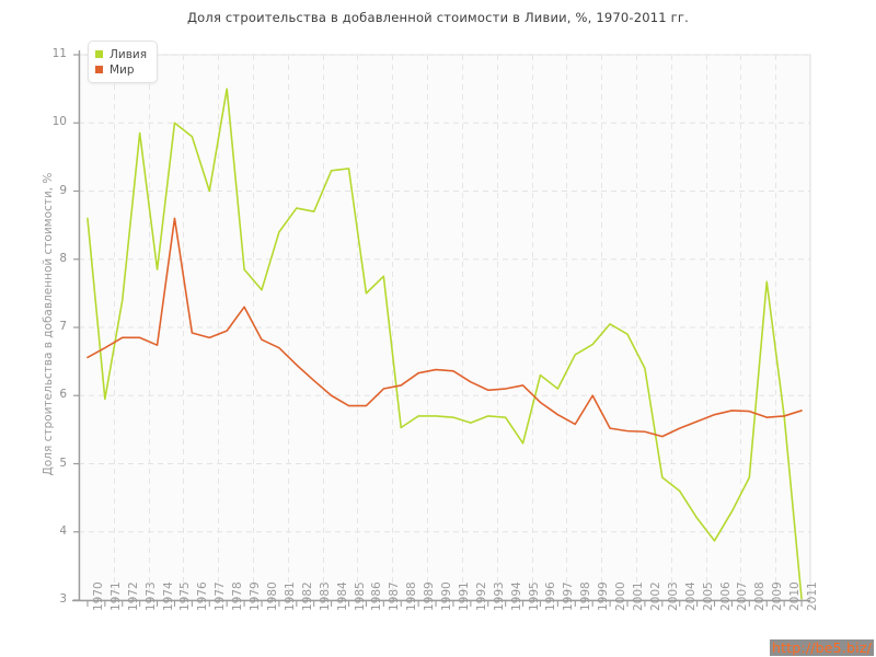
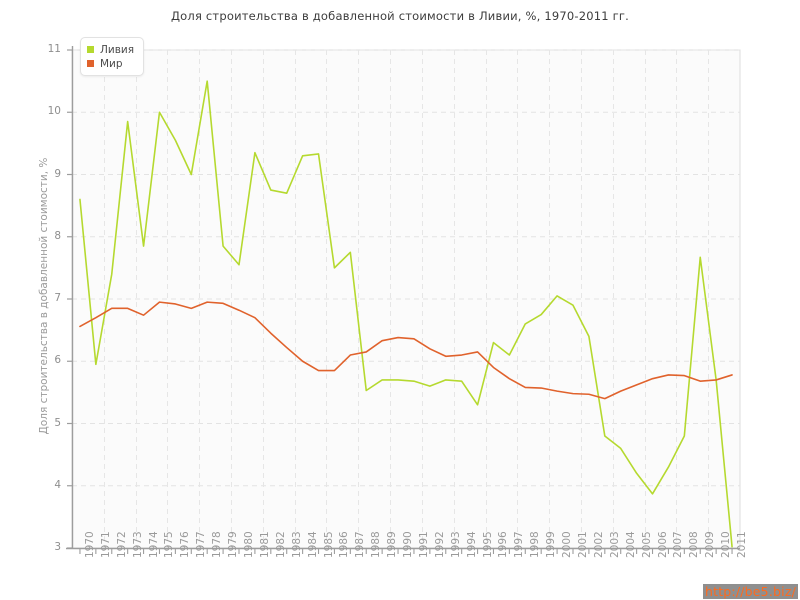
Мир/1975: 8.6 -> 7.0
Ливия/1976: 9.8 -> 9.6
Мир/1979: 7.3 -> 6.9
Ливия/1981: 8.4 -> 9.3
Мир/1999: 6.0 -> 5.6
